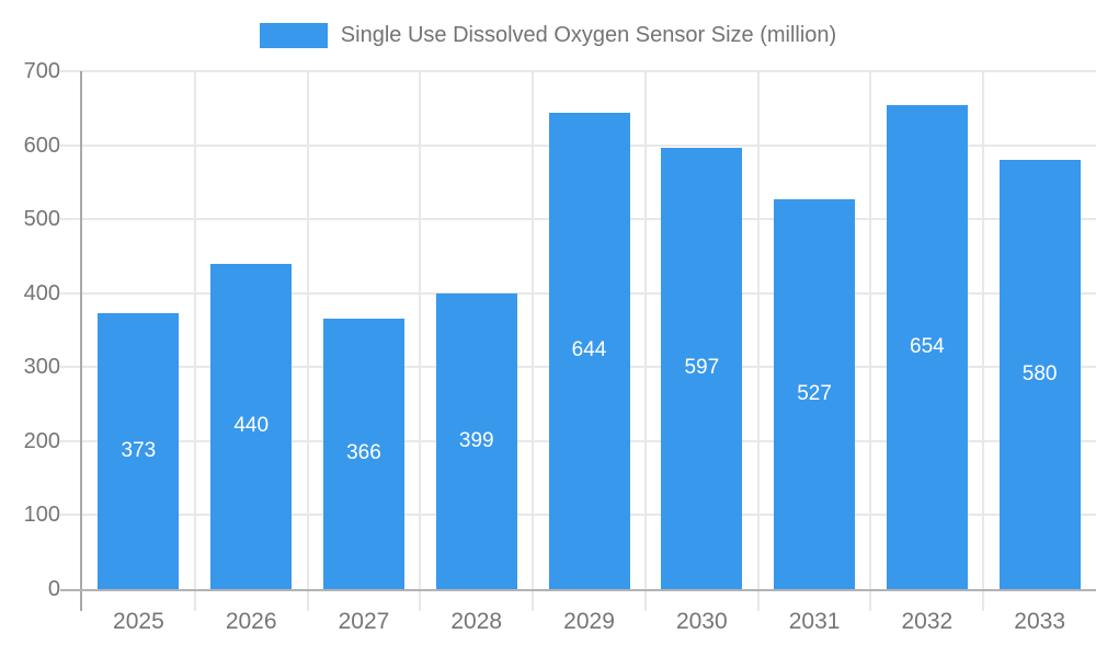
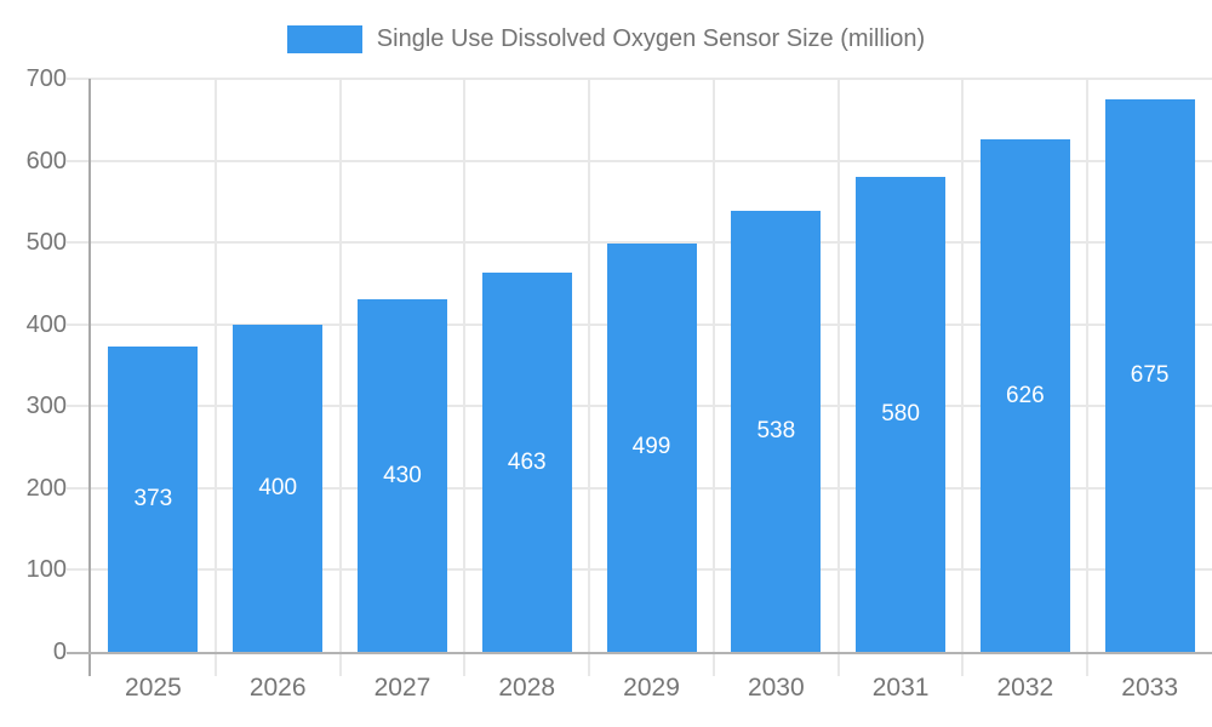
2026: 440 -> 400
2027: 366 -> 430
2028: 399 -> 463
2029: 644 -> 499
2030: 597 -> 538
2031: 527 -> 580
2032: 654 -> 626
2033: 580 -> 675
